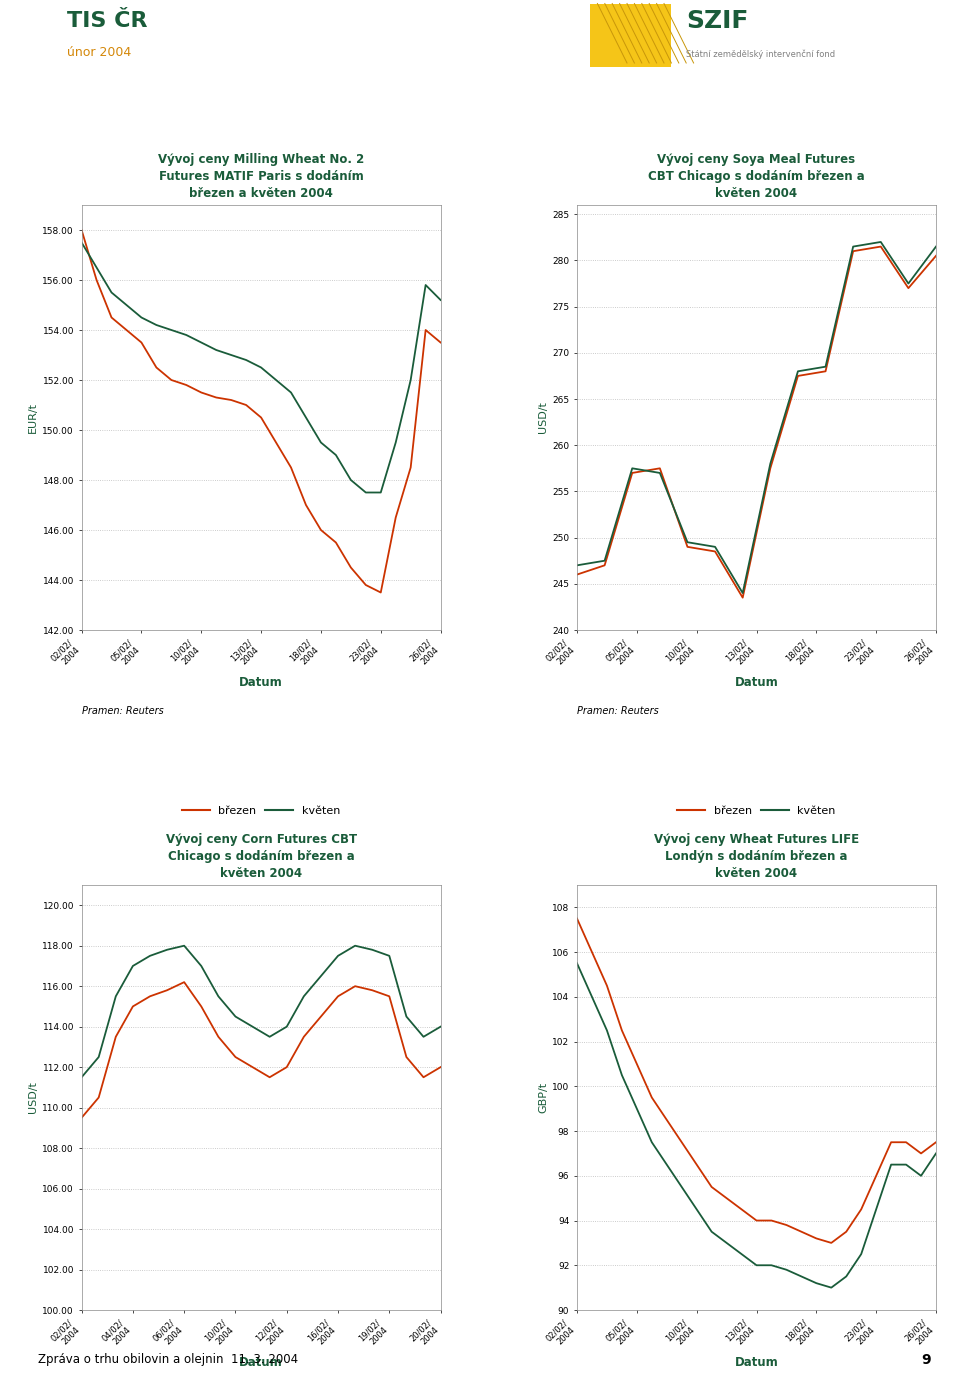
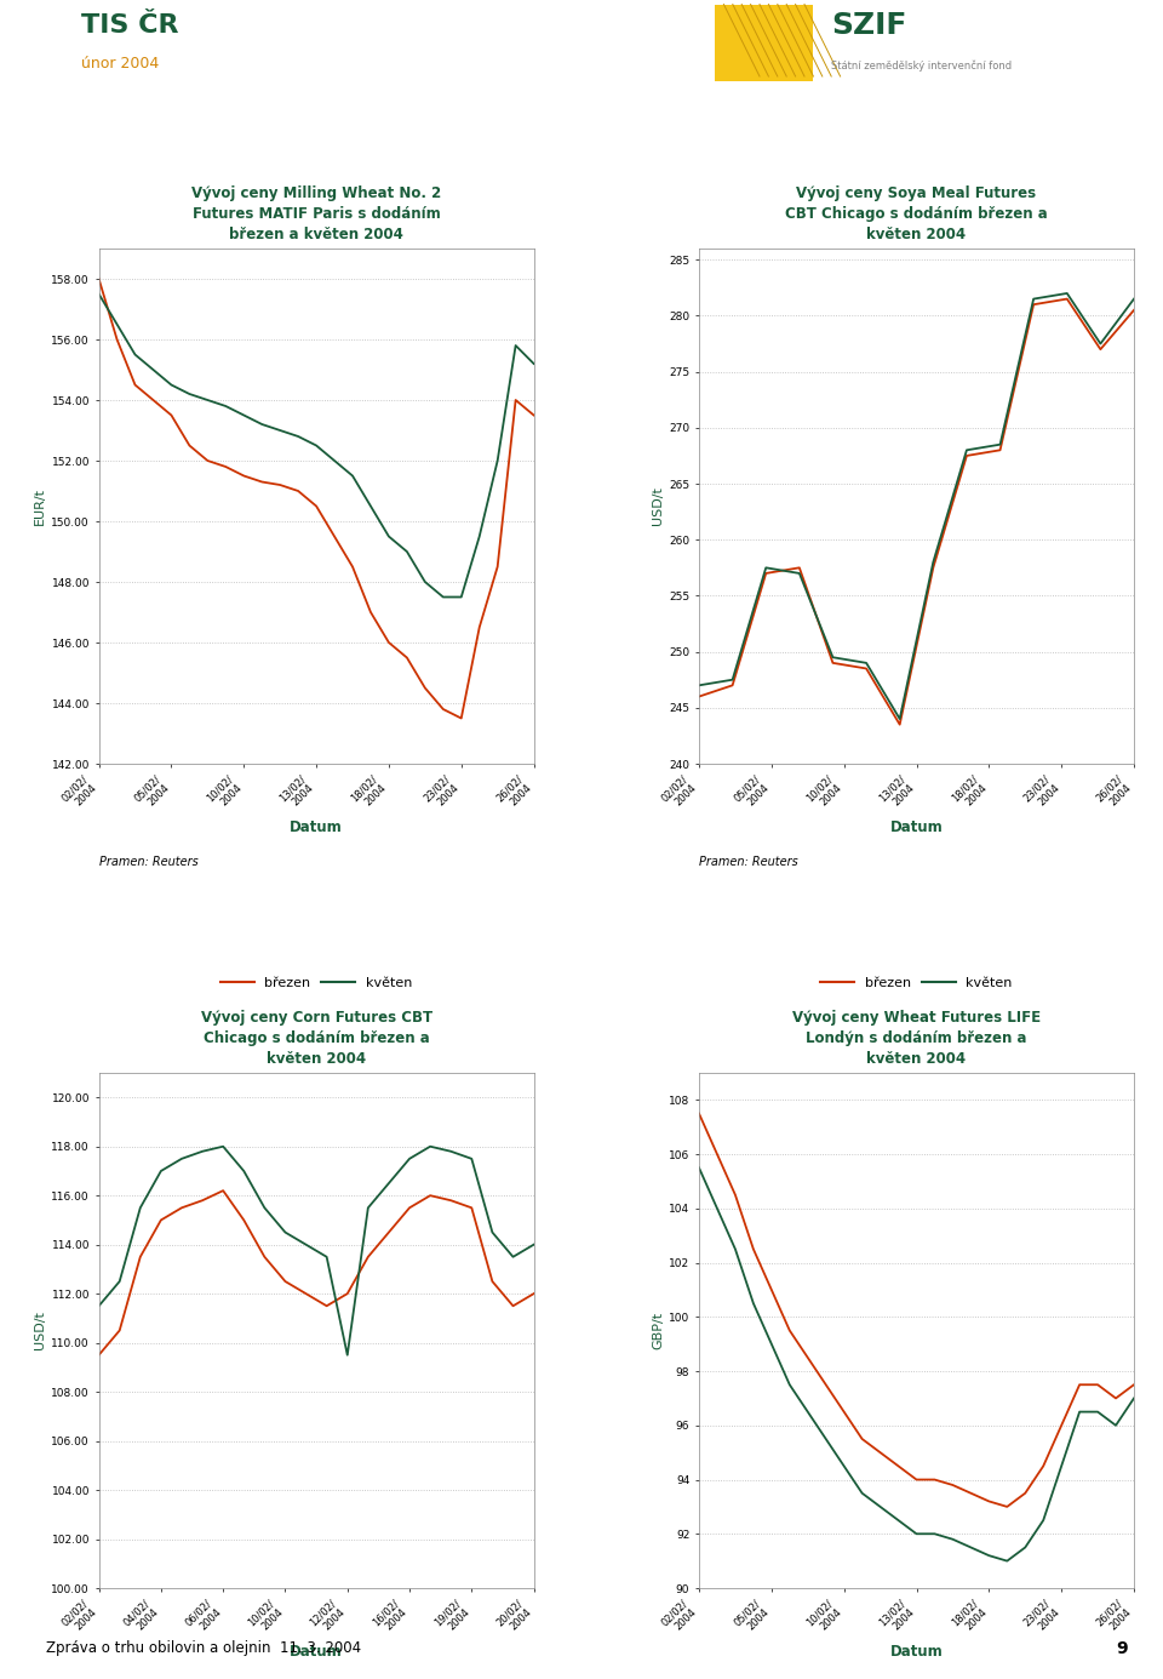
květen/12/02/ 2004: 114.0 -> 109.5
